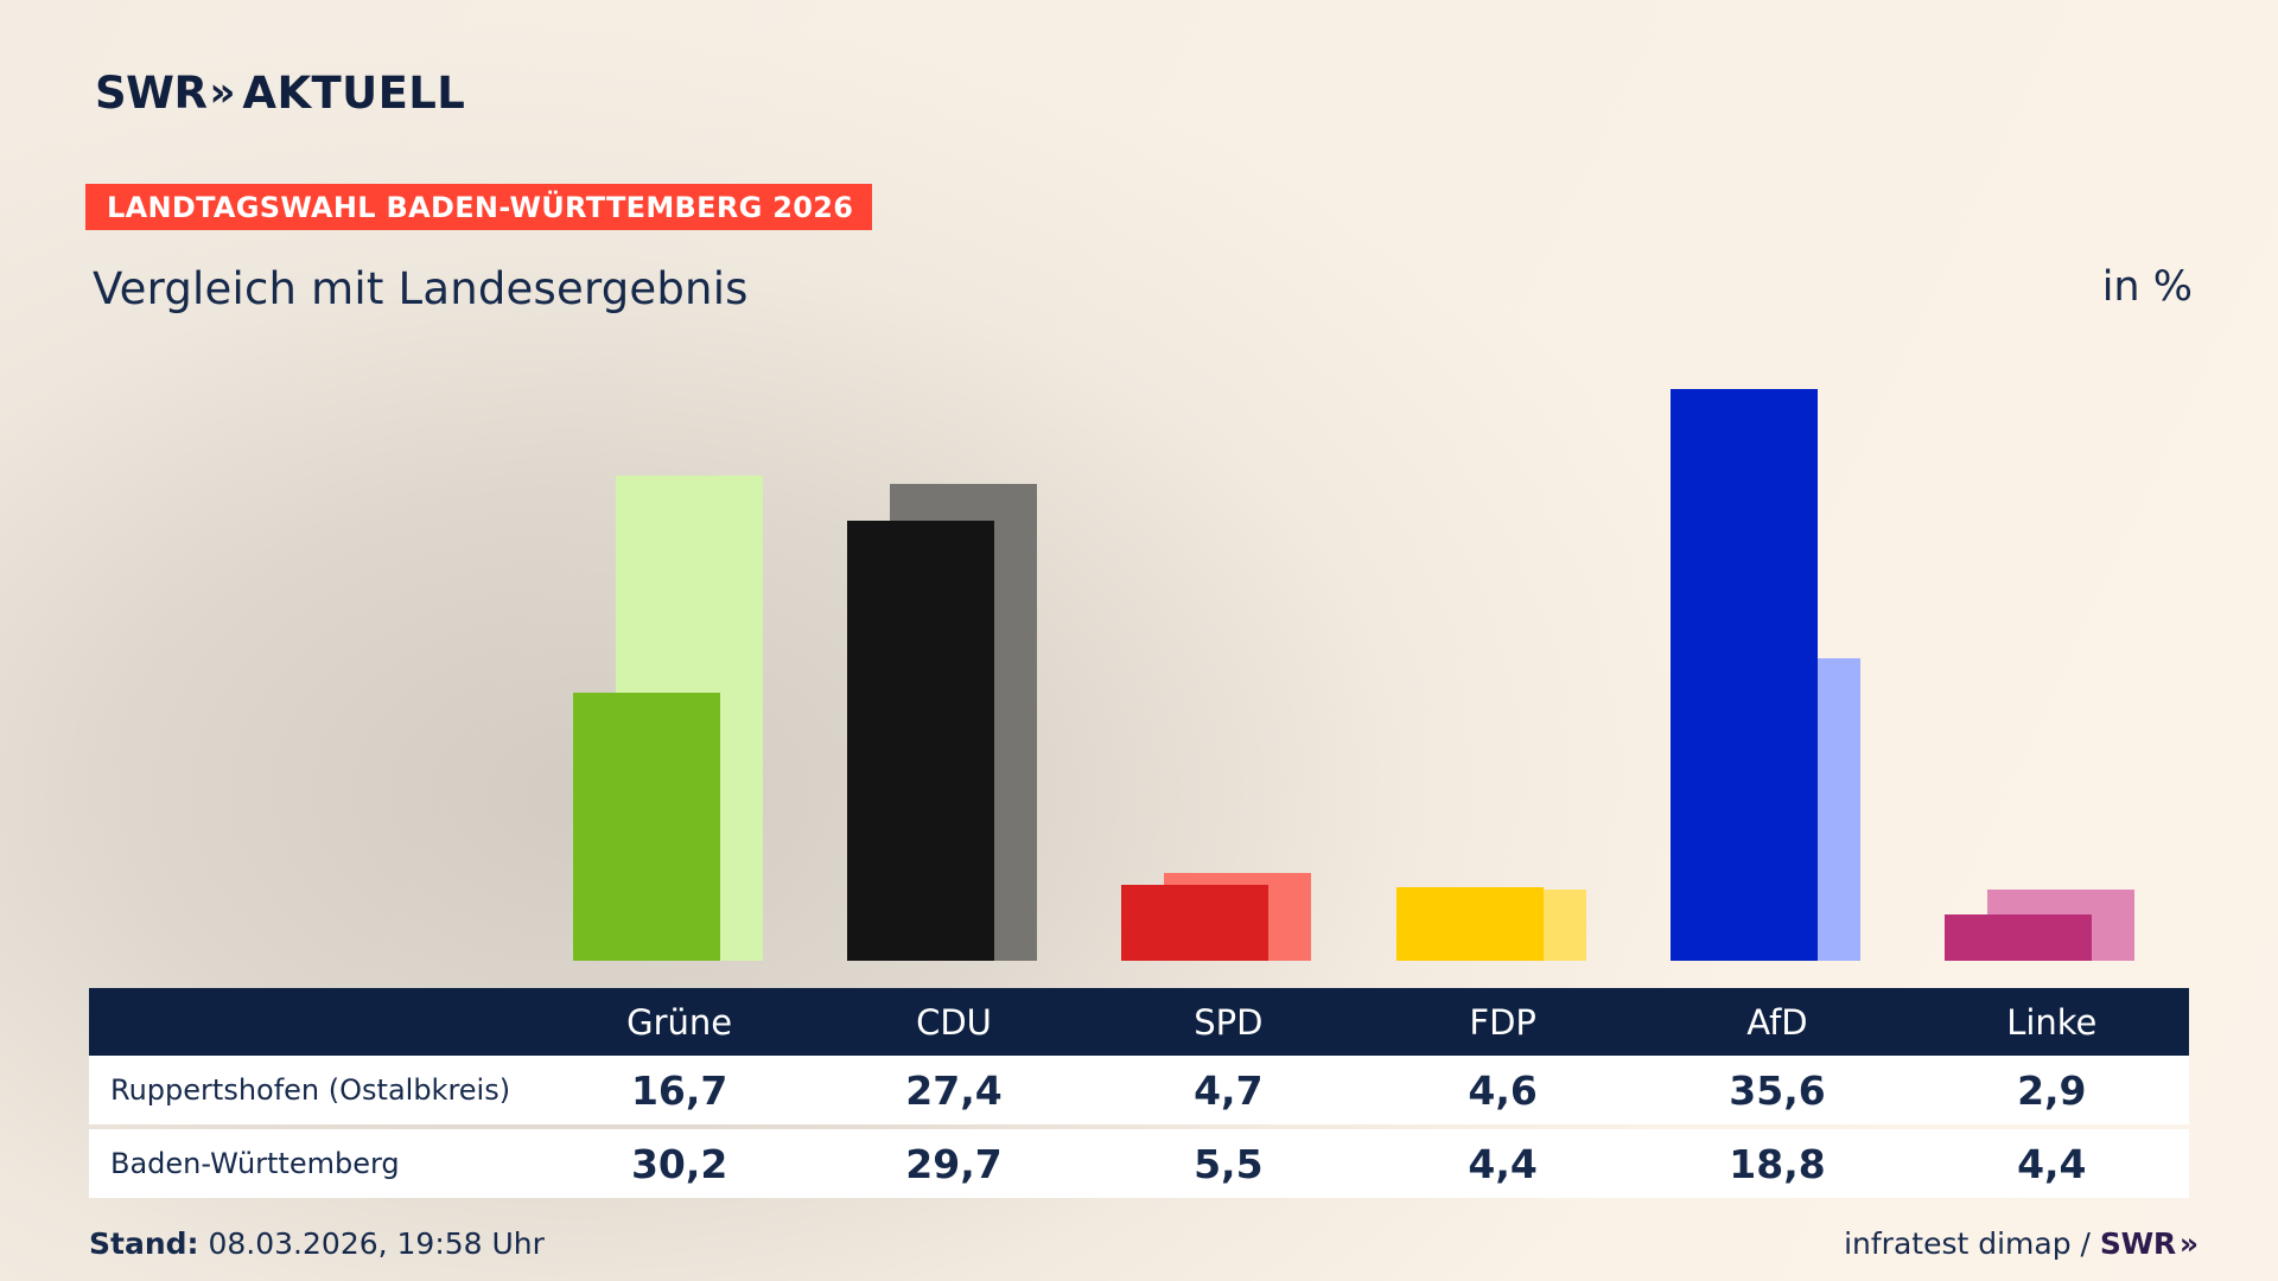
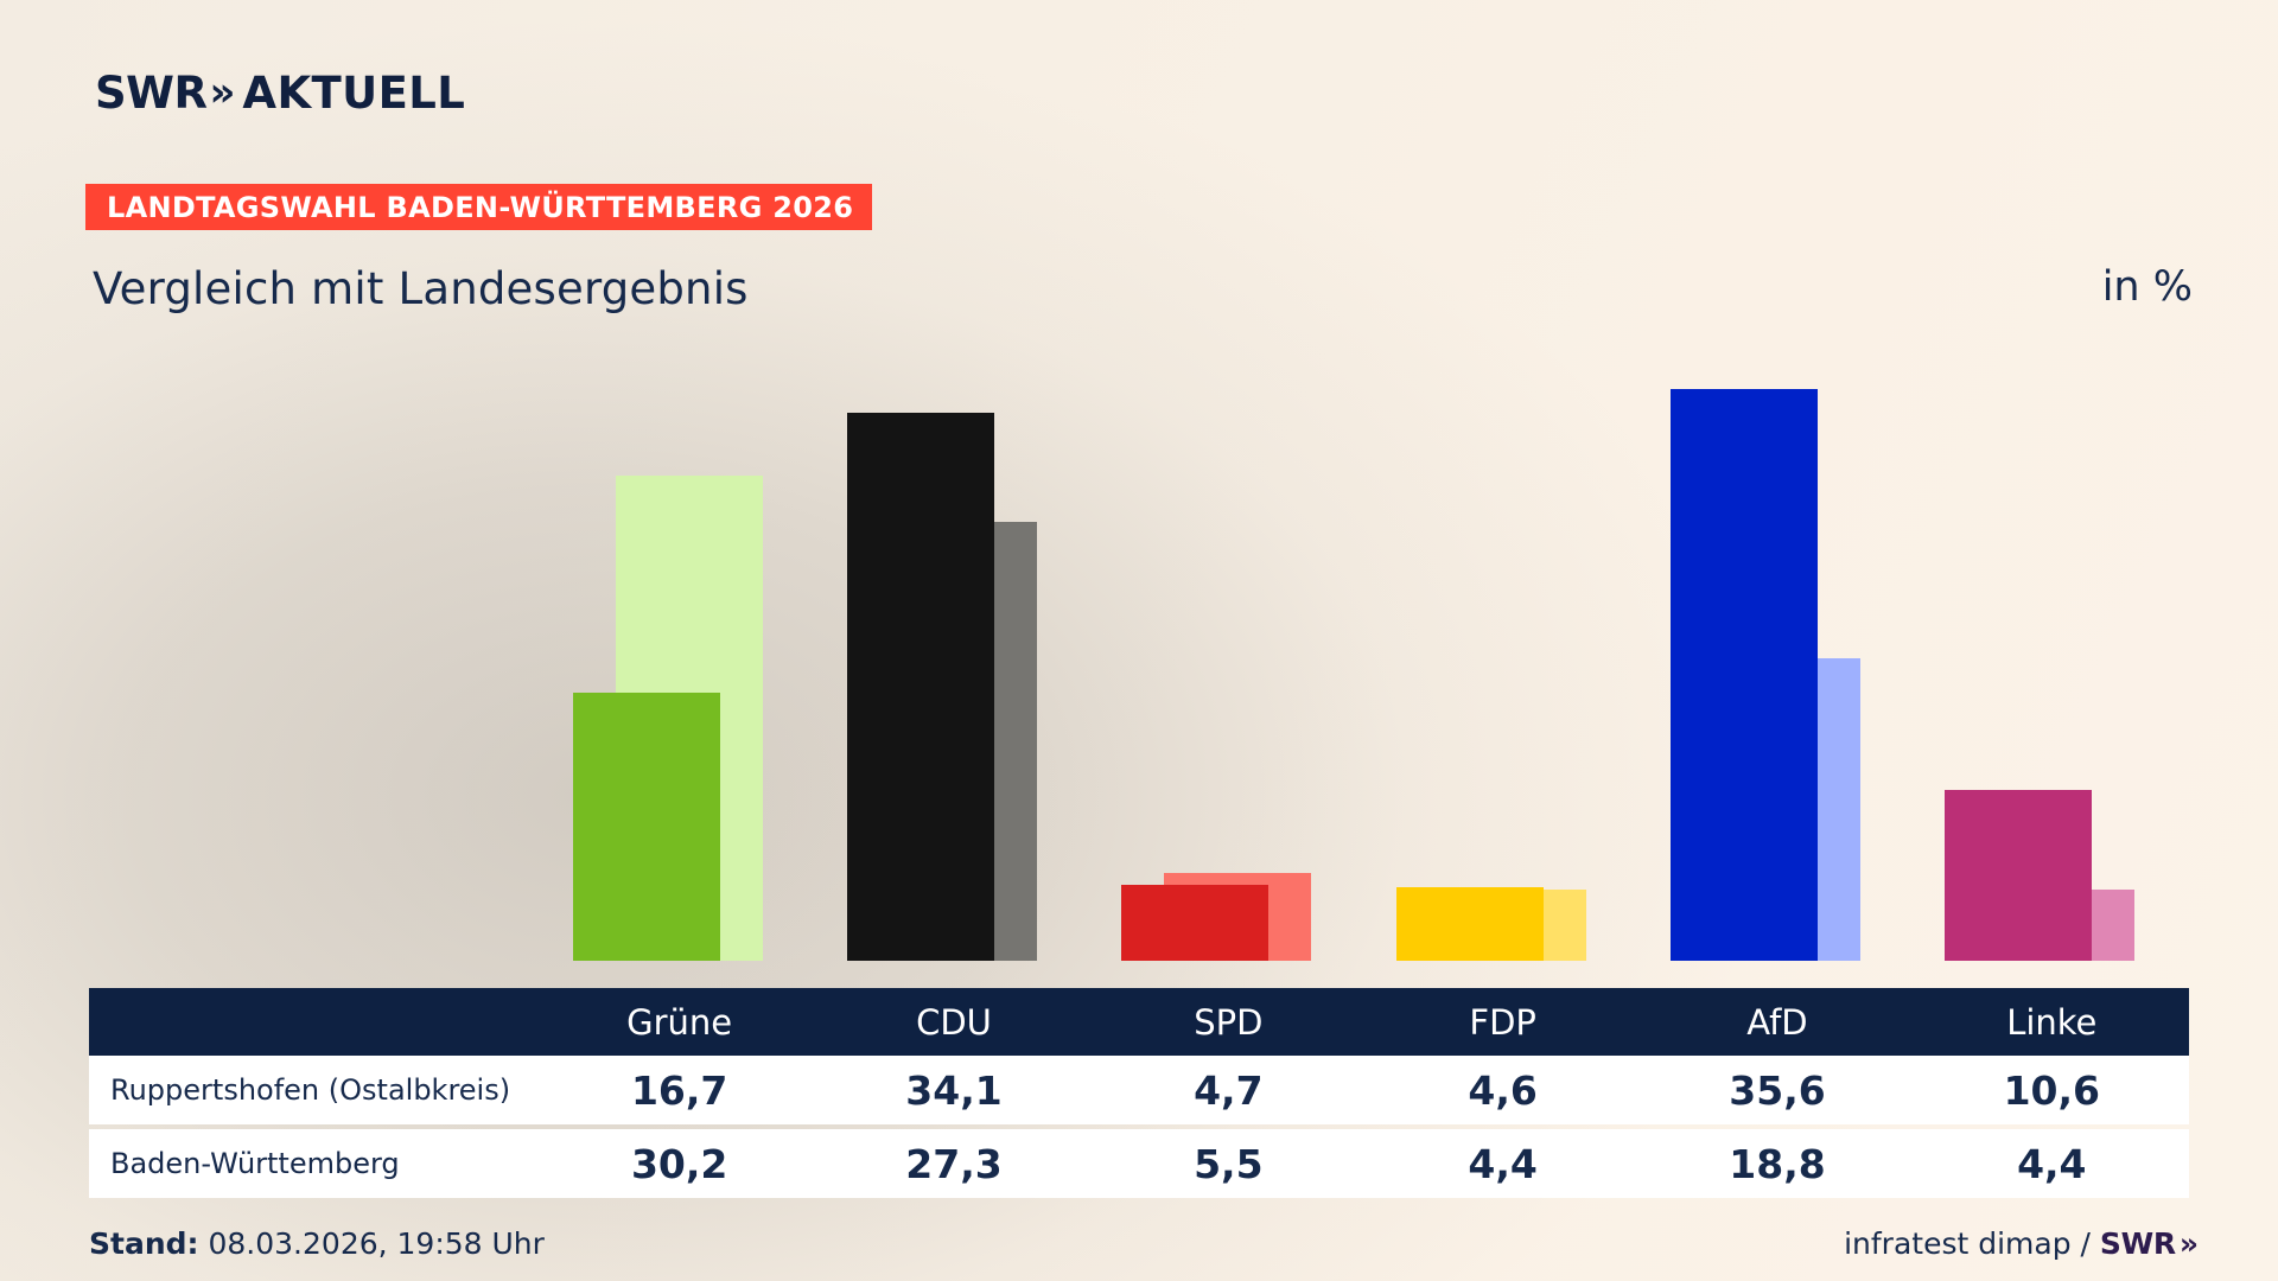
Ruppertshofen (Ostalbkreis)/CDU: 27,4 -> 34,1
Baden-Württemberg/CDU: 29,7 -> 27,3
Ruppertshofen (Ostalbkreis)/Linke: 2,9 -> 10,6
